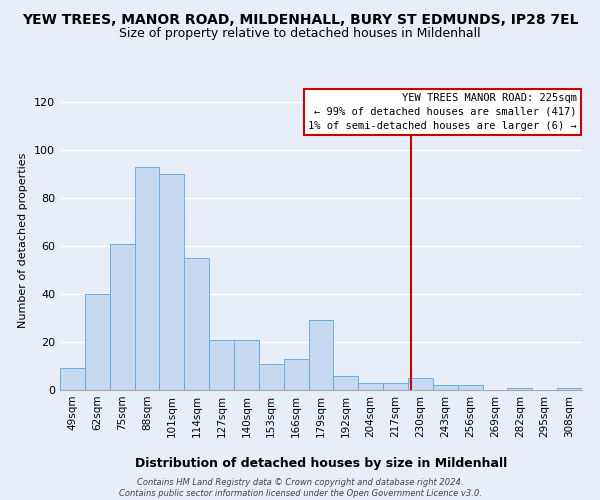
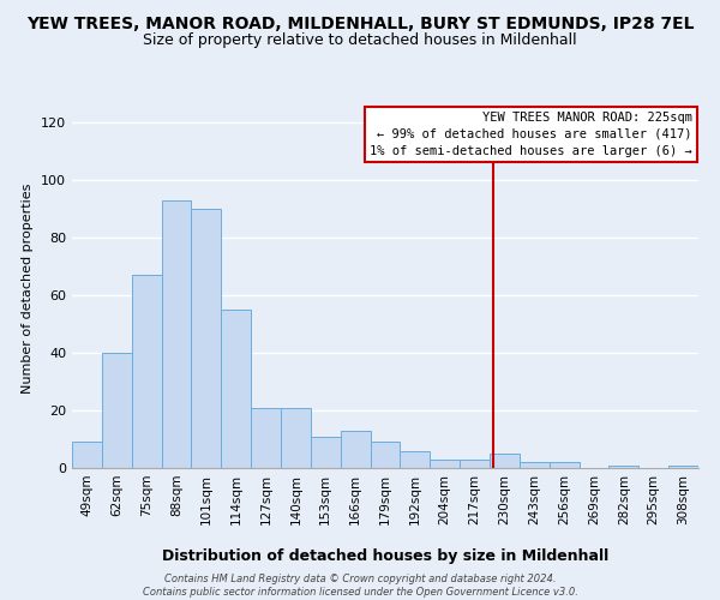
75sqm: 61 -> 67
179sqm: 29 -> 9
